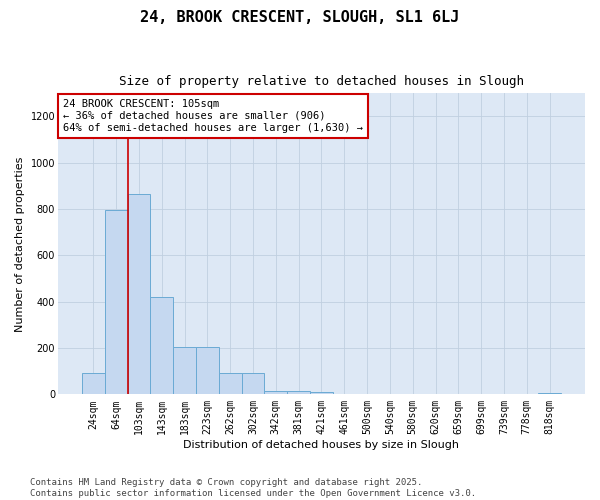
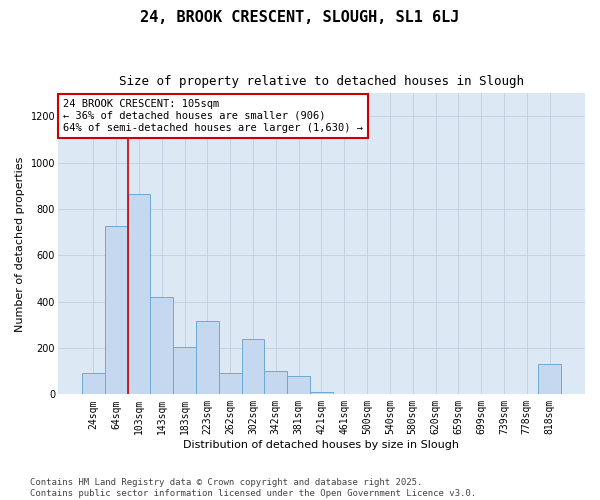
64sqm: 795 -> 725
223sqm: 205 -> 315
302sqm: 90 -> 240
342sqm: 15 -> 100
381sqm: 15 -> 80
818sqm: 5 -> 130
